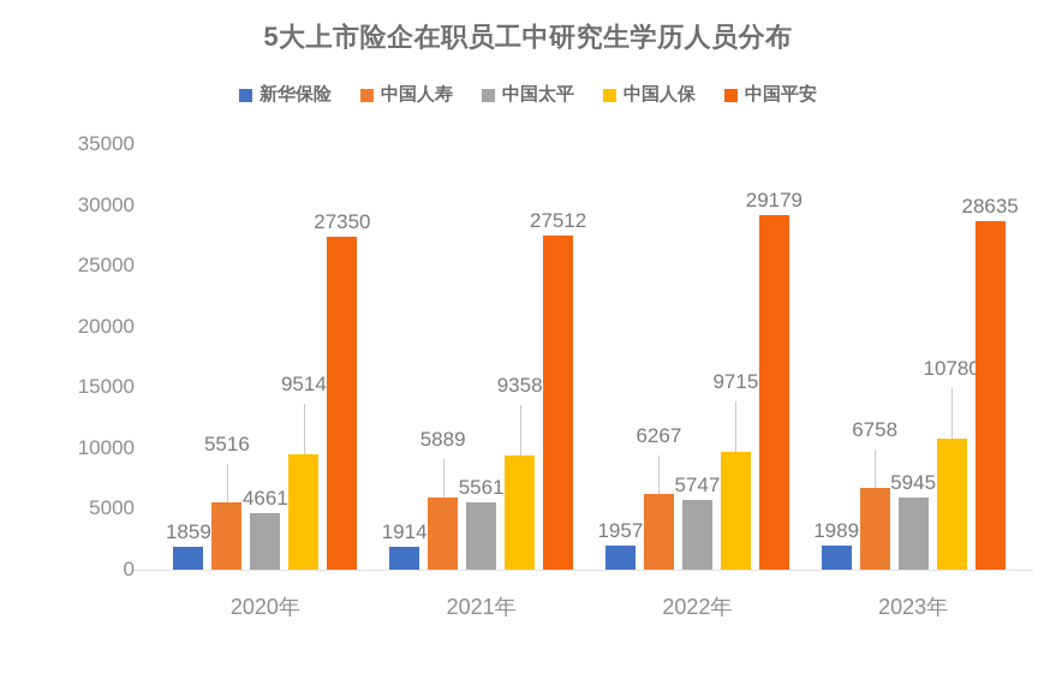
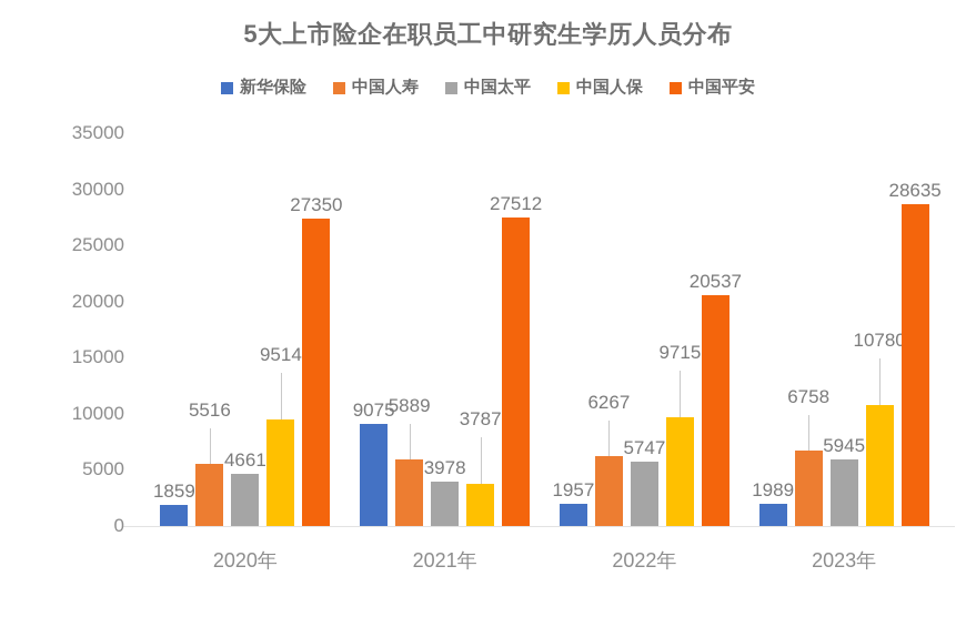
新华保险/2021年: 1914 -> 9075
中国太平/2021年: 5561 -> 3978
中国人保/2021年: 9358 -> 3787
中国平安/2022年: 29179 -> 20537
